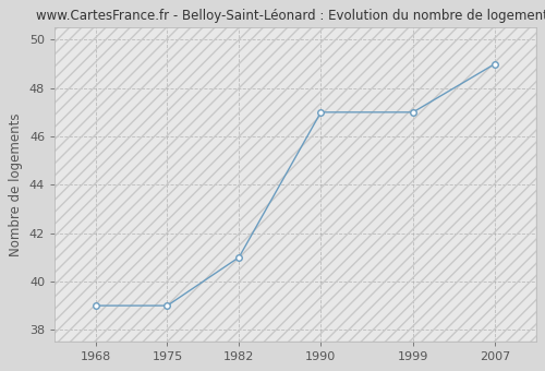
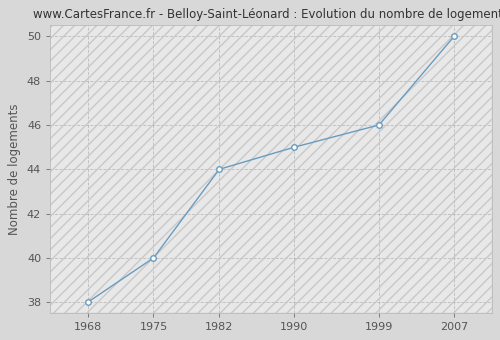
1968: 39 -> 38
1975: 39 -> 40
1982: 41 -> 44
1990: 47 -> 45
1999: 47 -> 46
2007: 49 -> 50
